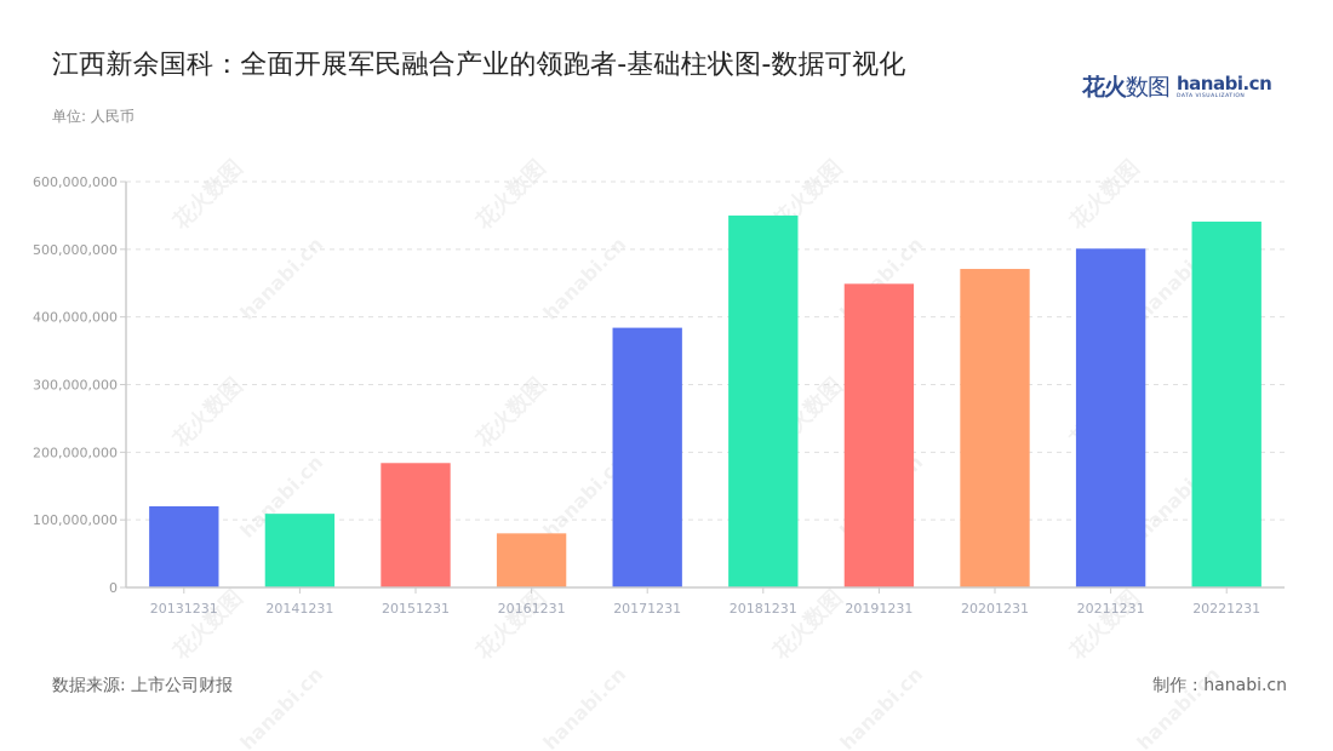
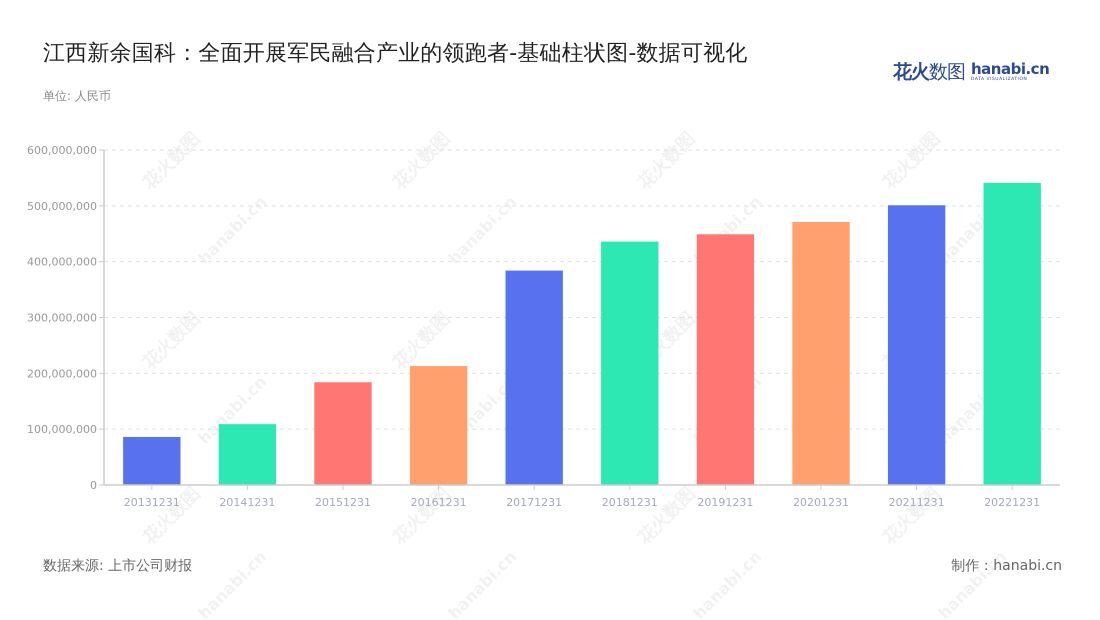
20131231: 120000000 -> 90000000
20161231: 80000000 -> 210000000
20181231: 550000000 -> 440000000
